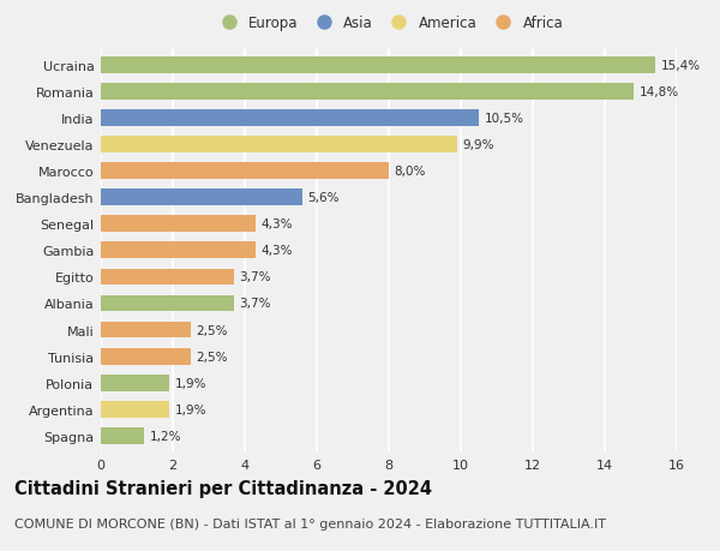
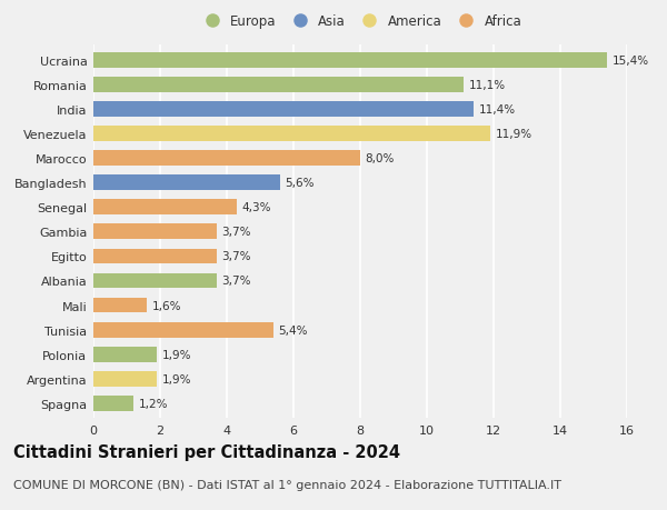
Romania: 14,8% -> 11,1%
India: 10,5% -> 11,4%
Venezuela: 9,9% -> 11,9%
Gambia: 4,3% -> 3,7%
Mali: 2,5% -> 1,6%
Tunisia: 2,5% -> 5,4%
